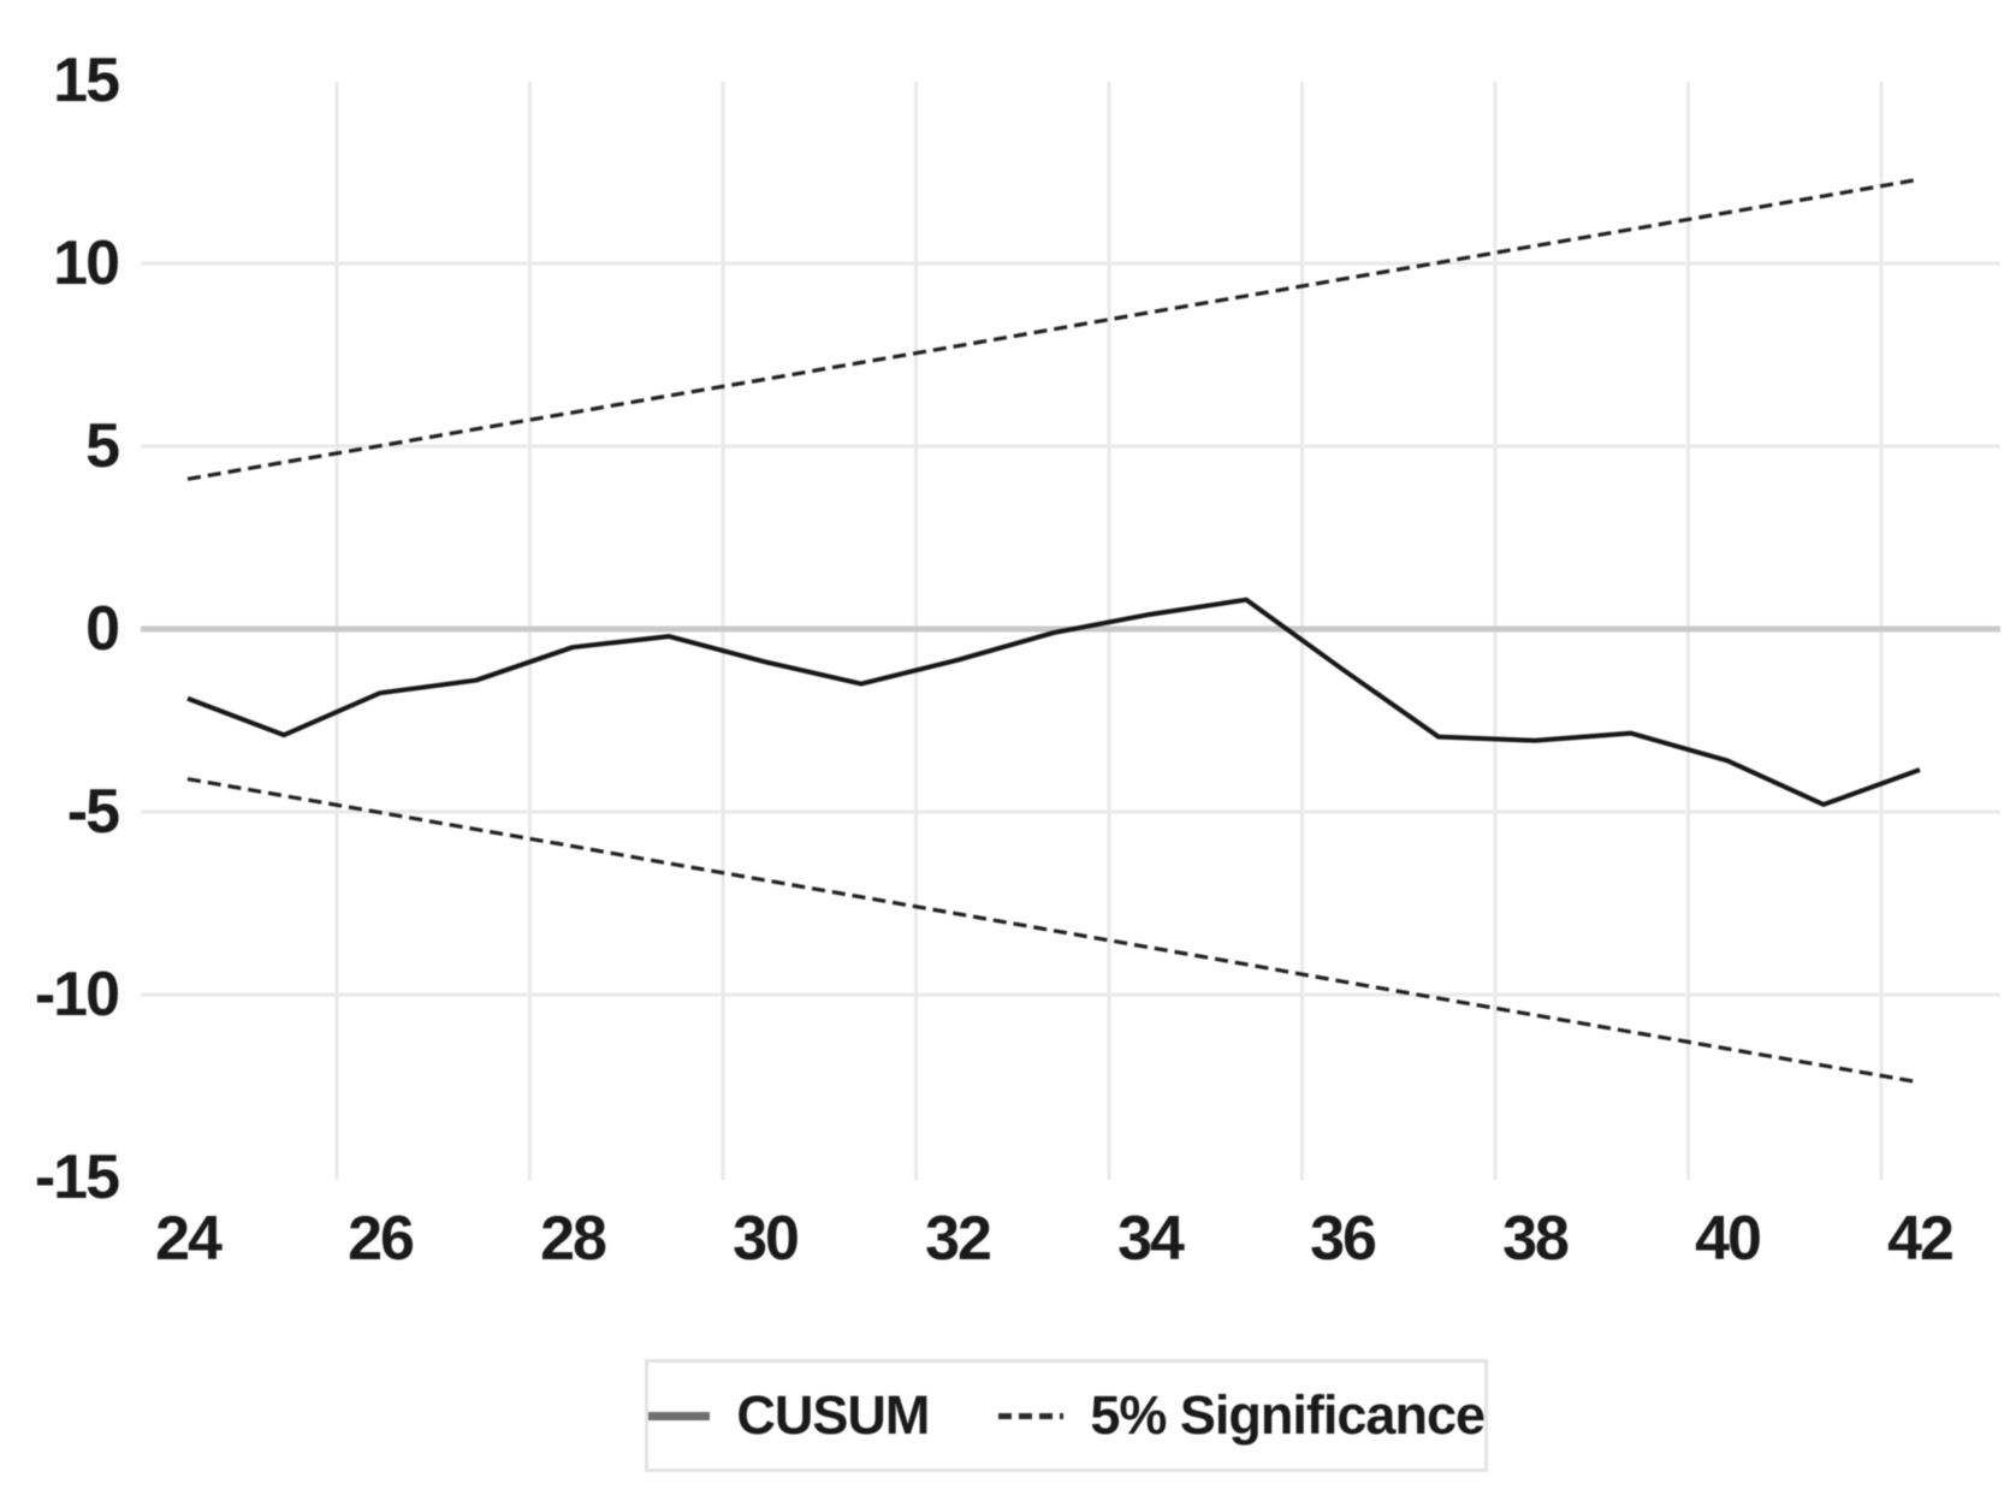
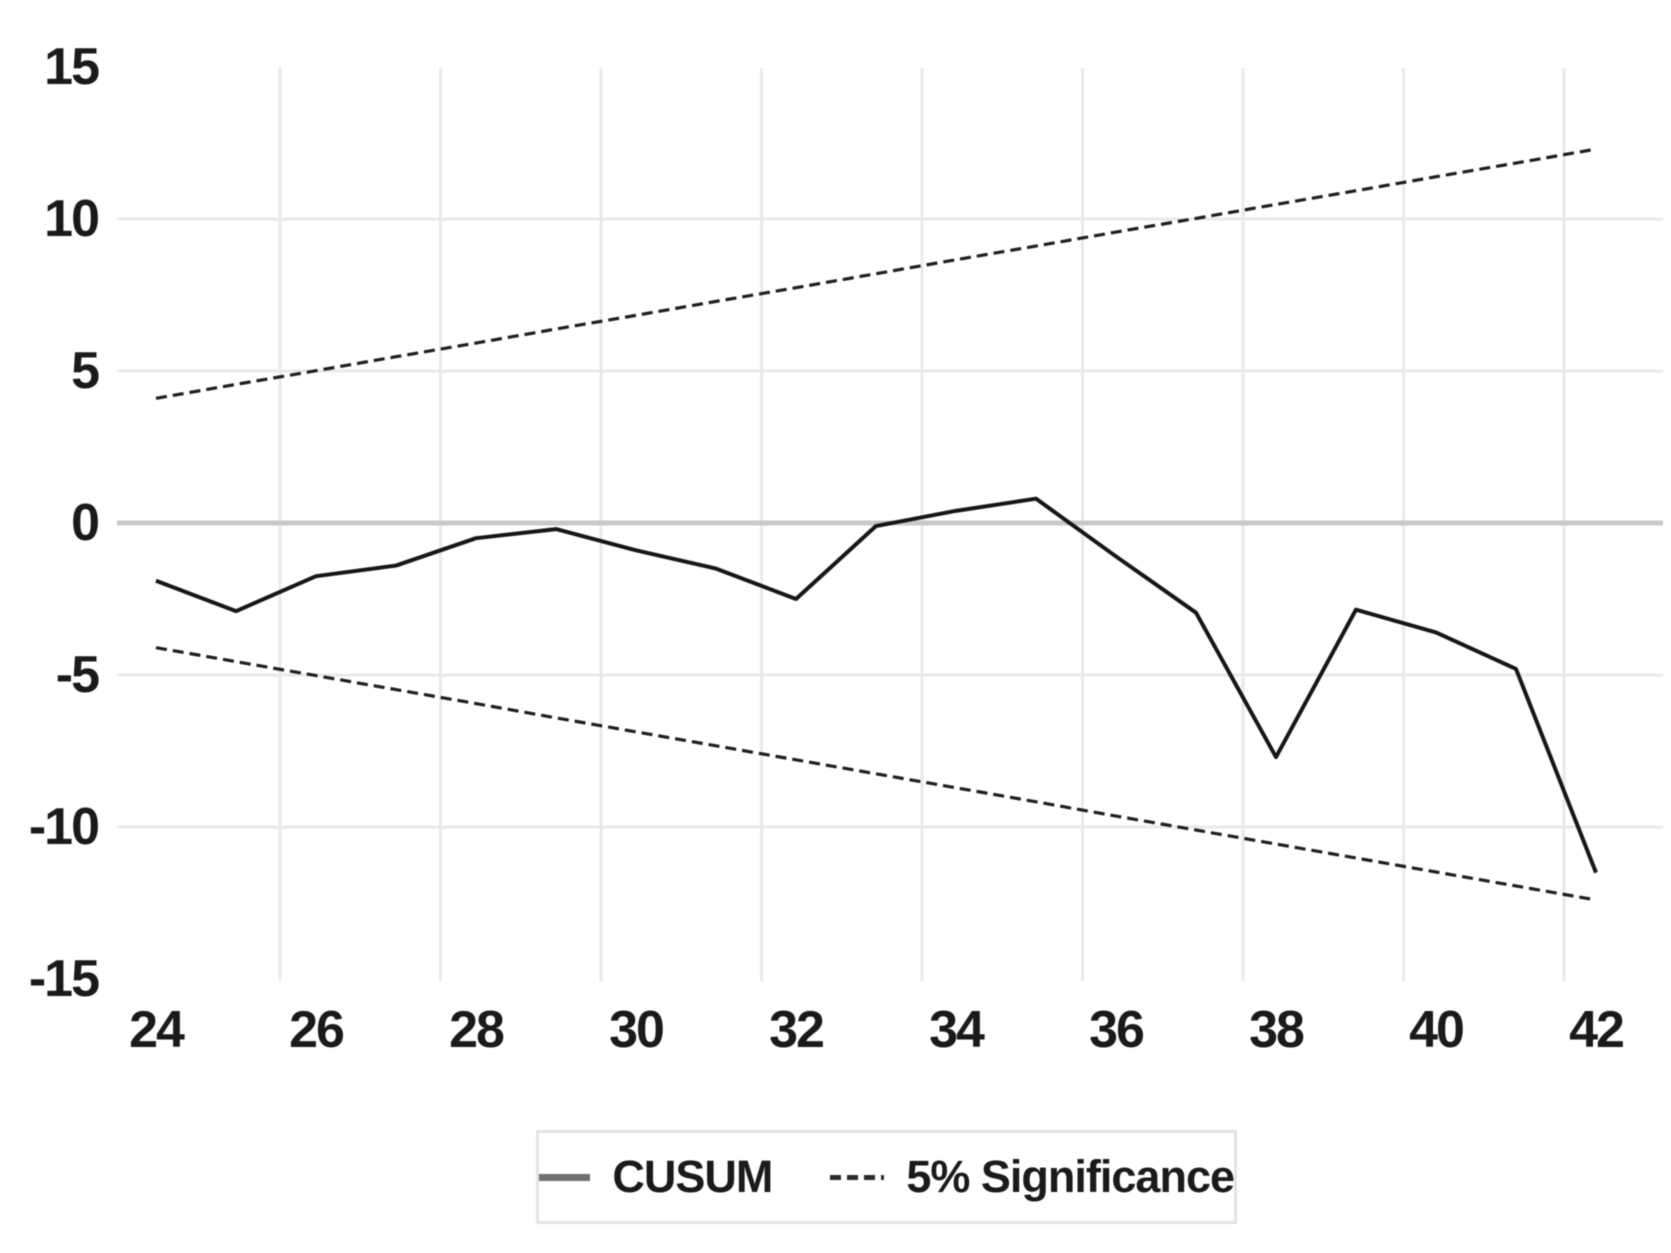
CUSUM/32: -0.8 -> -2.5
CUSUM/38: -3.0 -> -7.7
CUSUM/42: -3.9 -> -11.5
